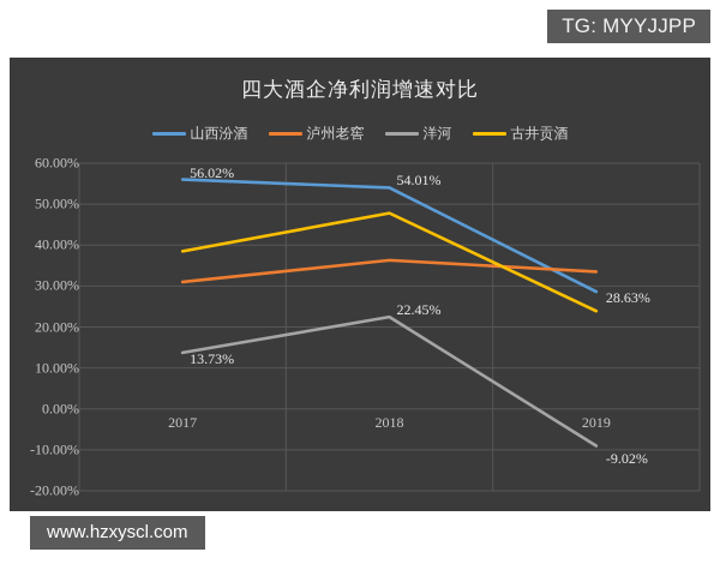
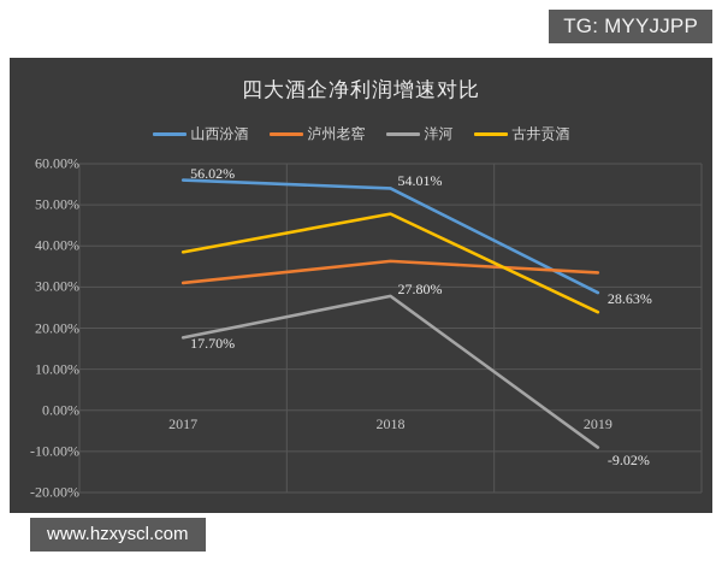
洋河/2017: 13.73% -> 17.70%
洋河/2018: 22.45% -> 27.80%
